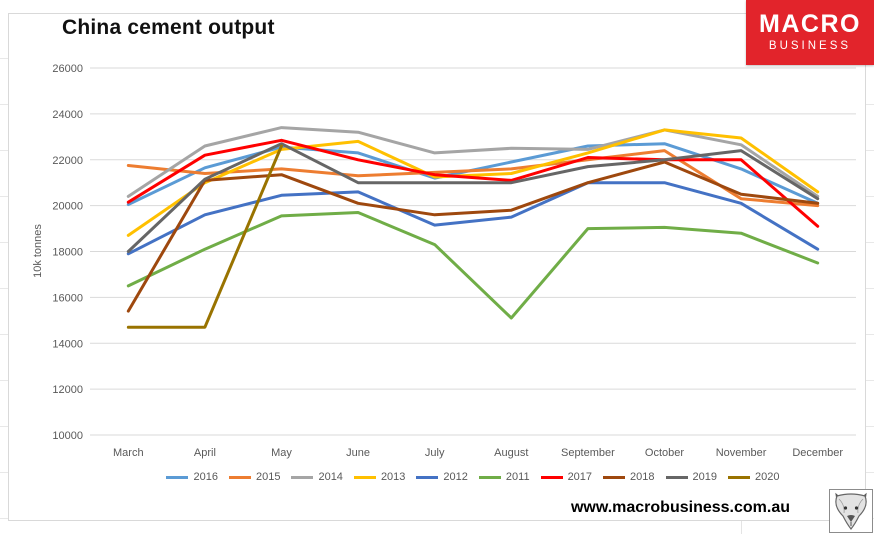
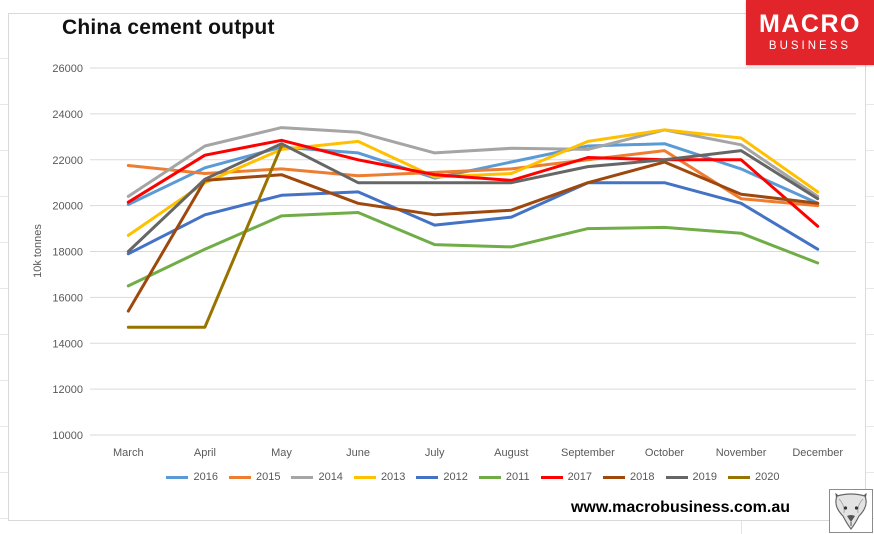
2011/August: 15100 -> 18200
2013/September: 22300 -> 22800
